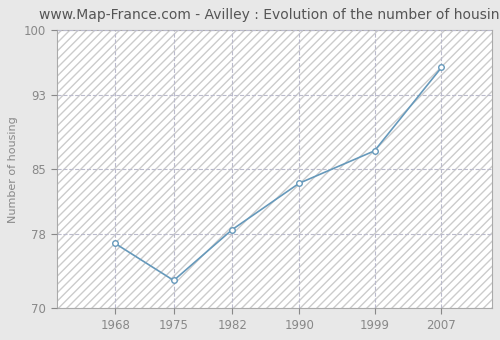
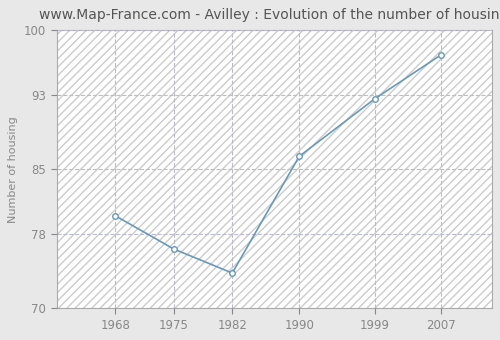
1968: 77.0 -> 80.0
1975: 73.0 -> 76.4
1982: 78.5 -> 73.8
1990: 83.5 -> 86.4
1999: 87.0 -> 92.6
2007: 96.0 -> 97.4
